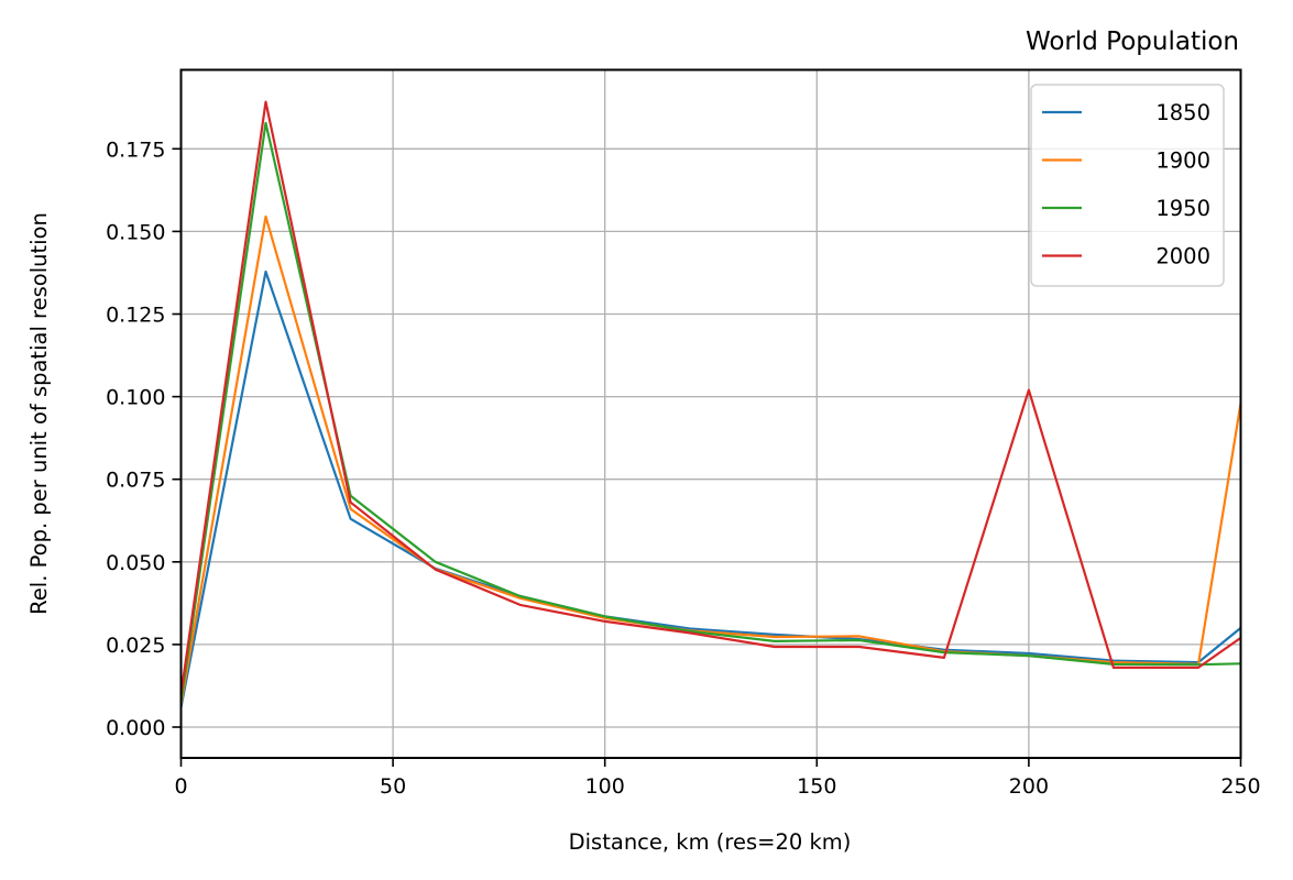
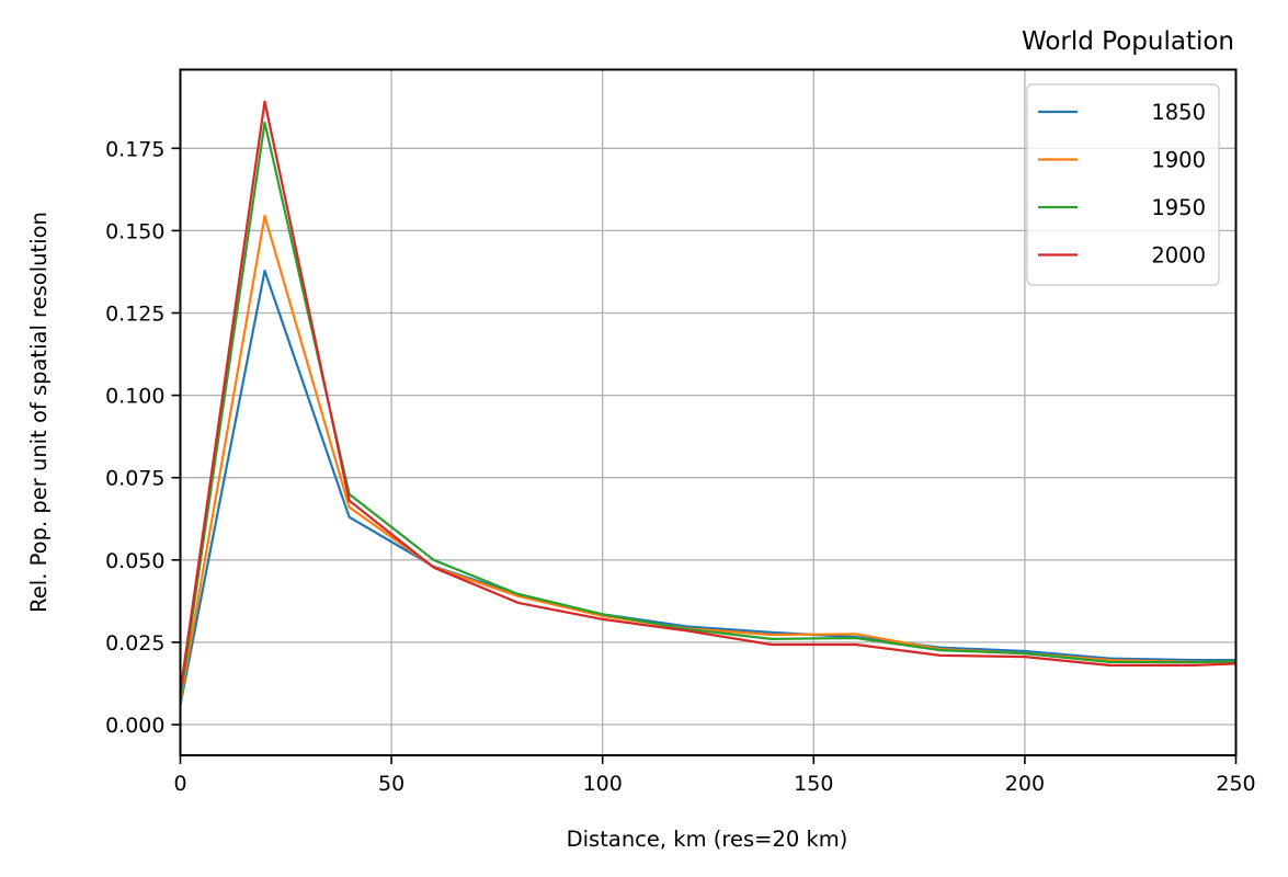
2000/200: 0.102 -> 0.021
1850/250: 0.030 -> 0.020
1900/250: 0.098 -> 0.019
2000/250: 0.027 -> 0.018
